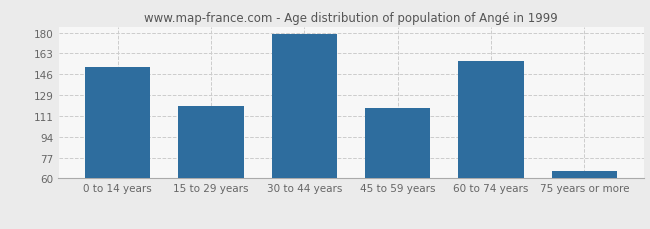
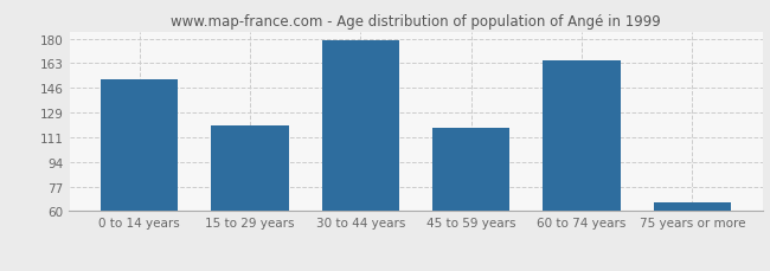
60 to 74 years: 157 -> 165
